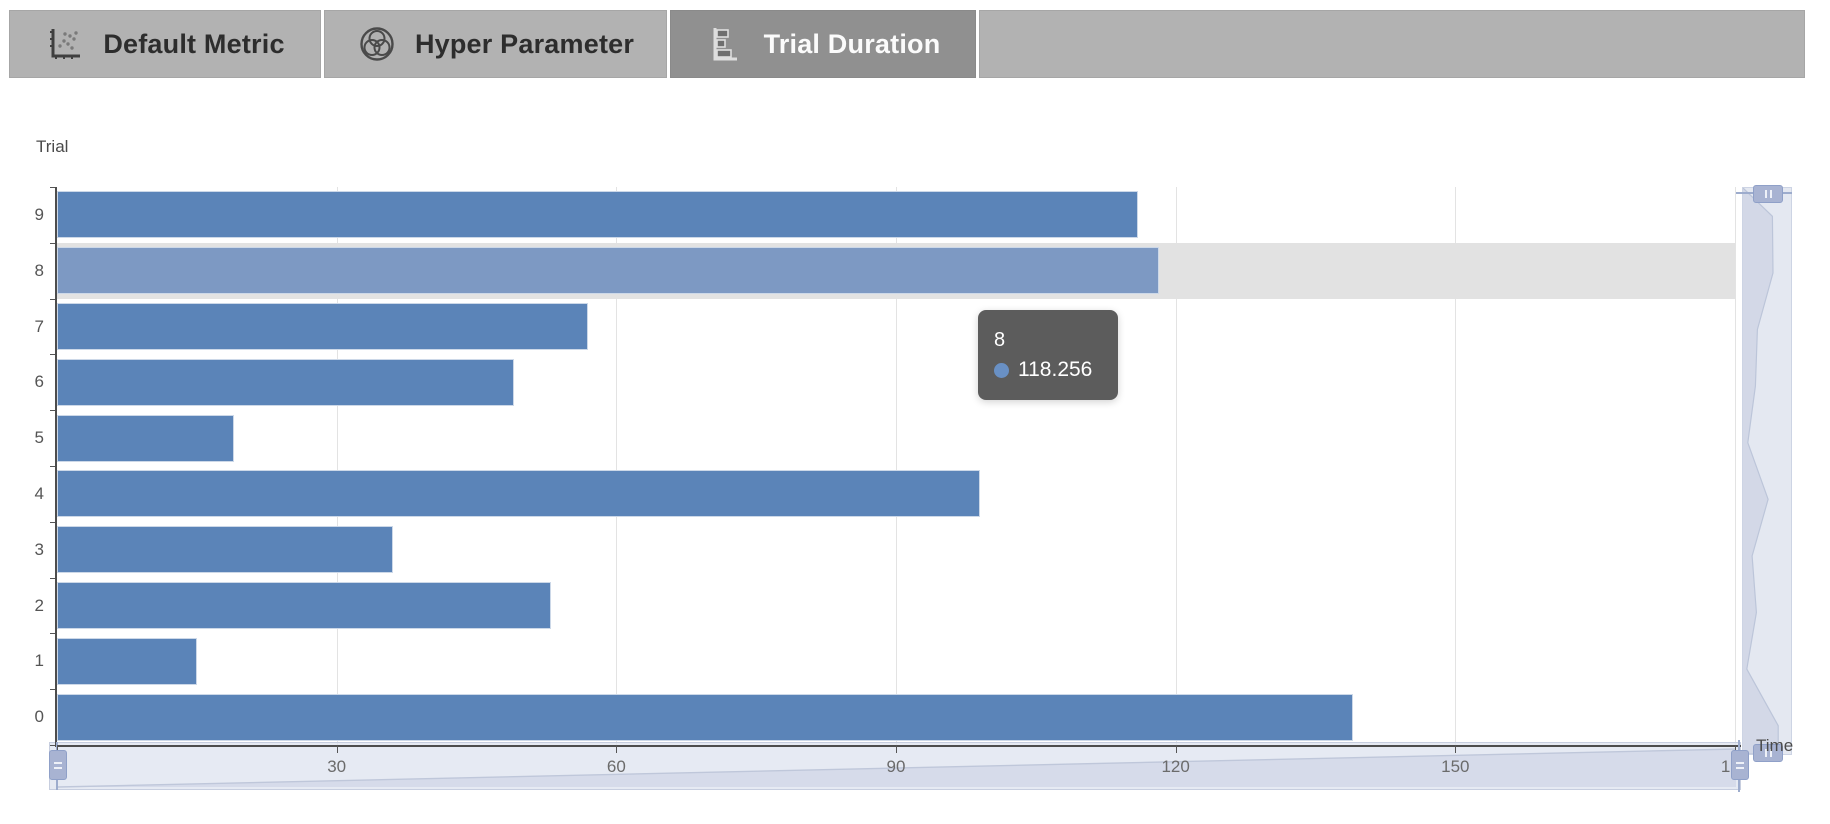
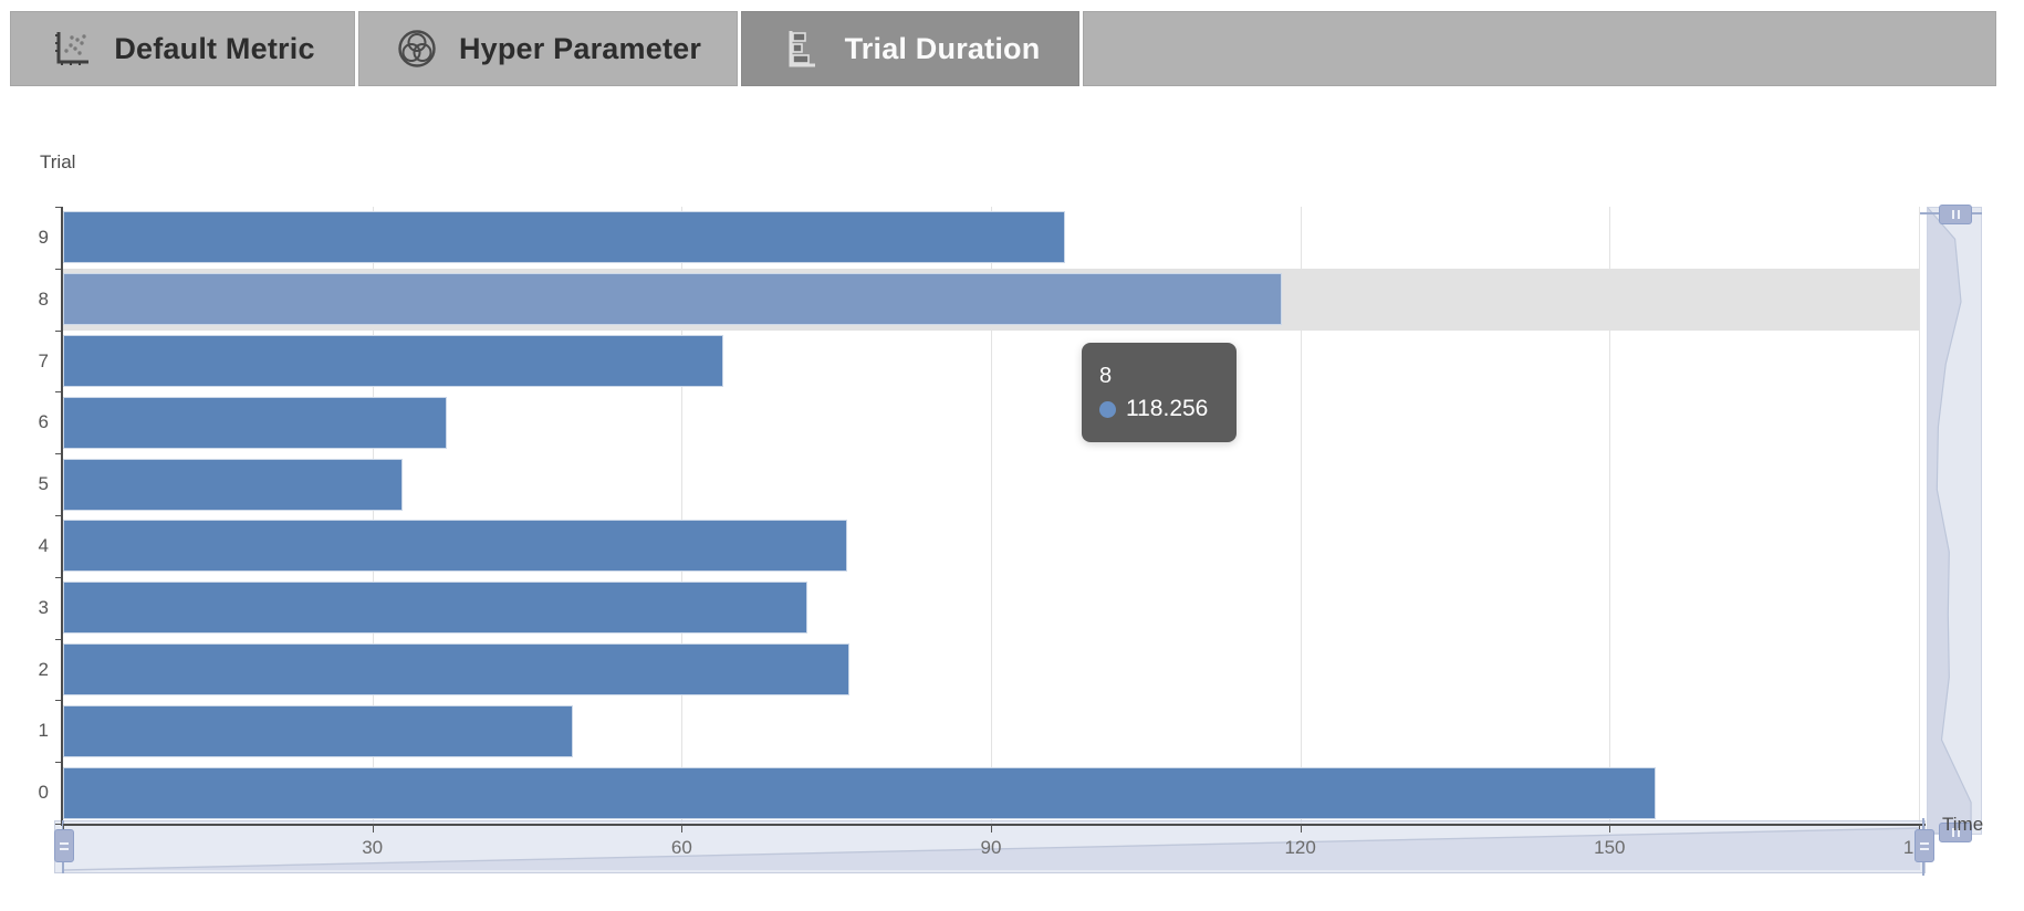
9: 116 -> 97
7: 57 -> 64
6: 49 -> 37
5: 19 -> 33
4: 99 -> 76
3: 36 -> 72
2: 53 -> 76
1: 15 -> 50
0: 139 -> 154
